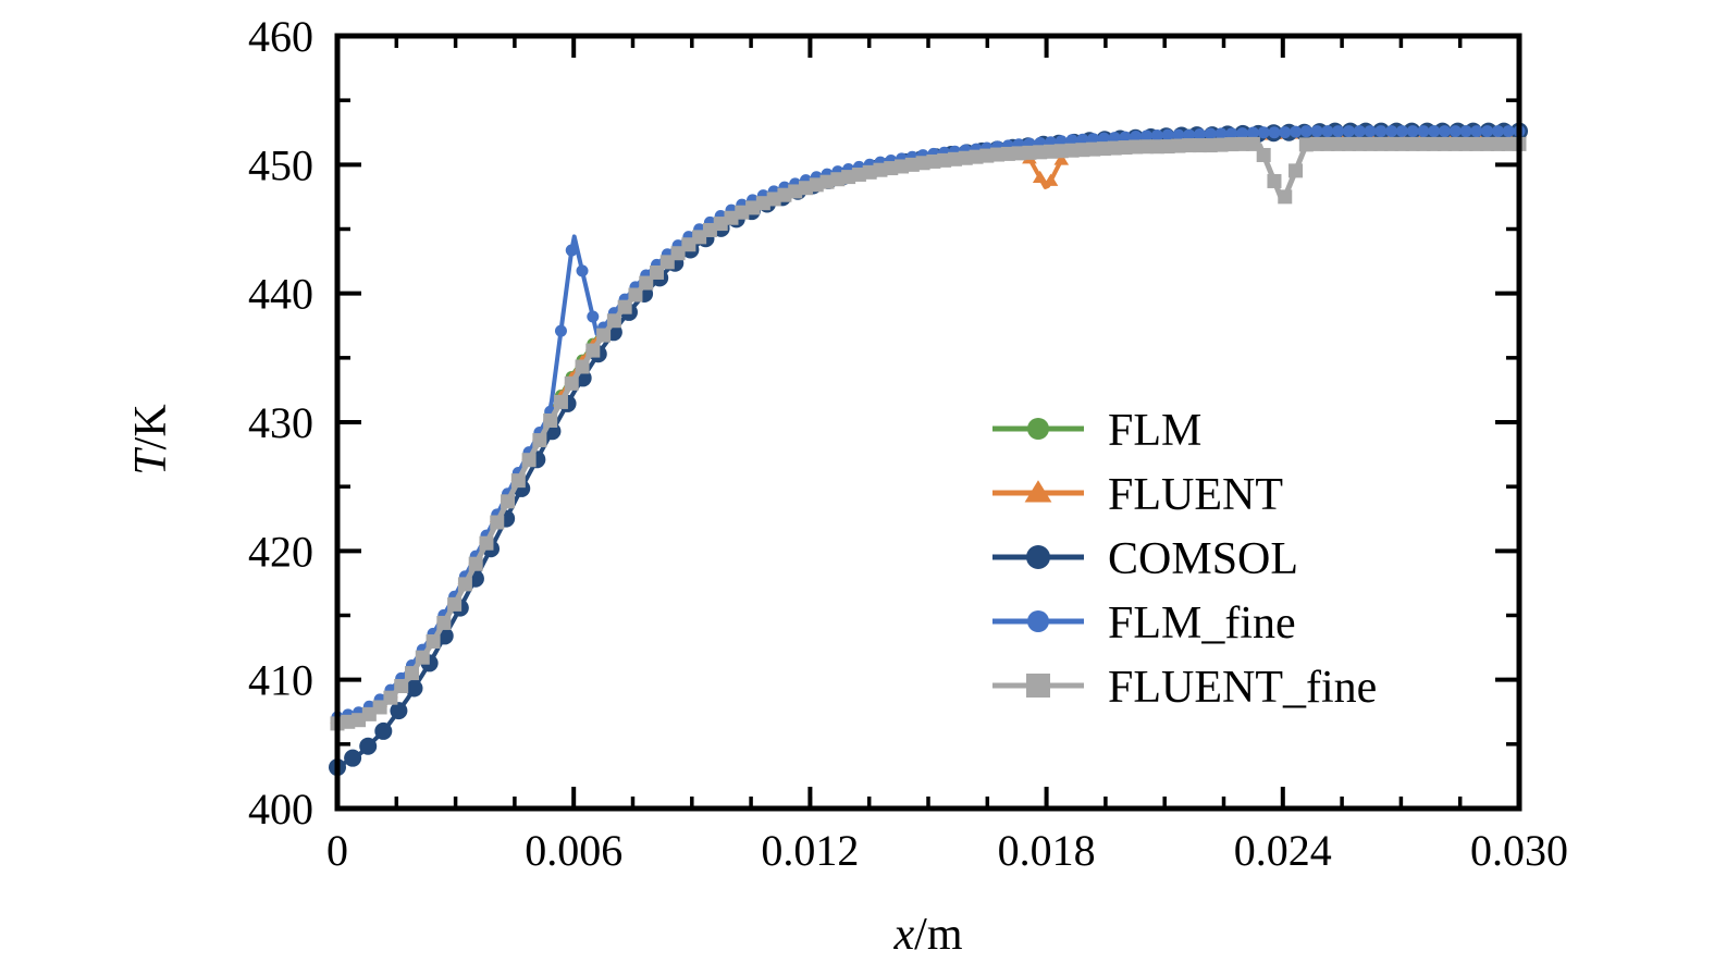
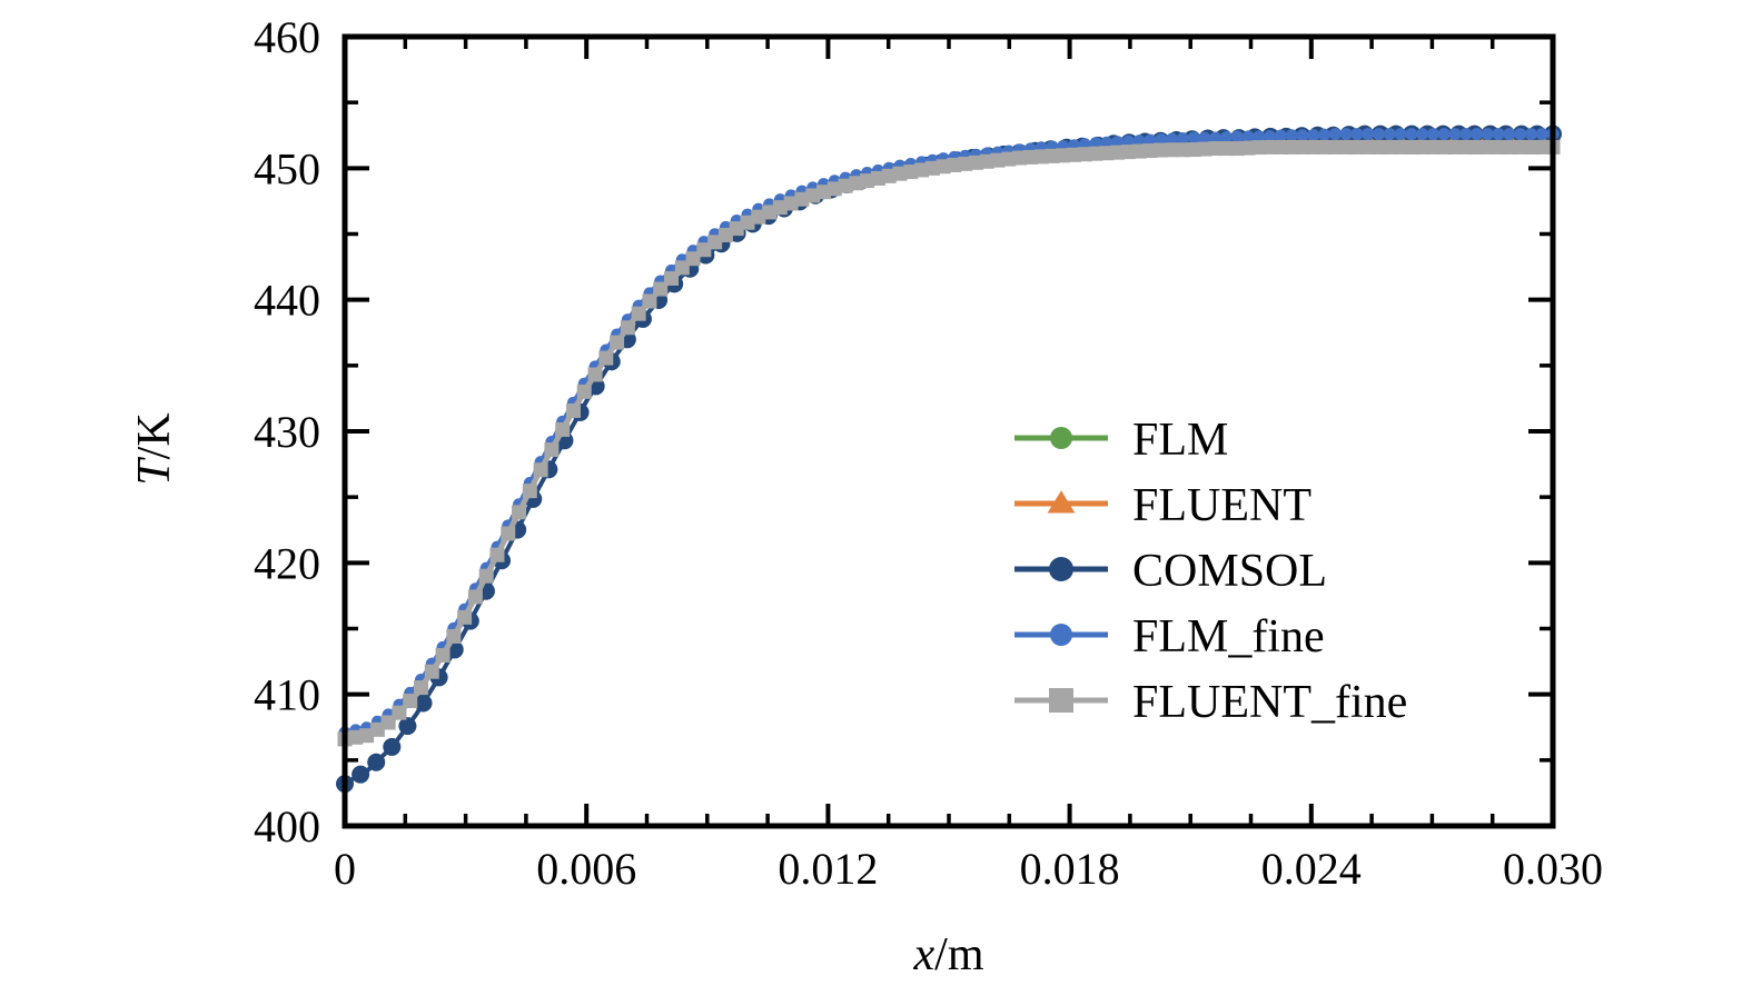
FLM_fine/0.006: 444.6 -> 433.9
FLUENT/0.018: 448.1 -> 451.5
FLUENT_fine/0.024: 447.1 -> 451.6
